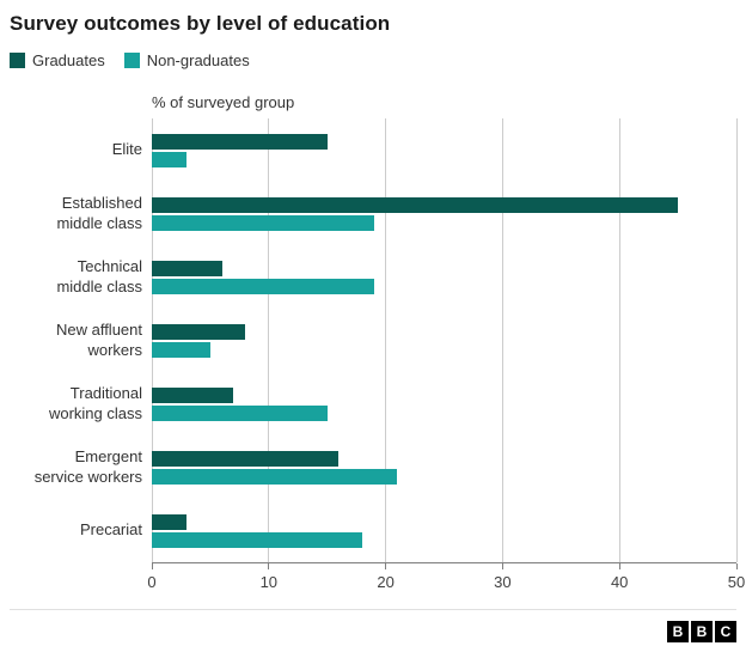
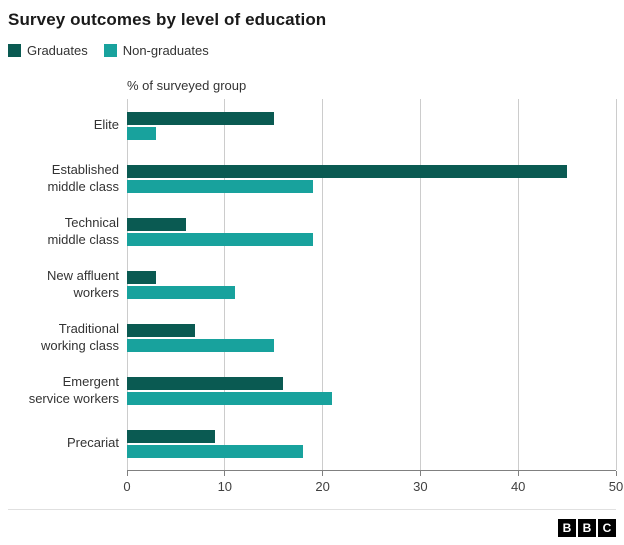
Graduates/New affluent workers: 8 -> 3
Non-graduates/New affluent workers: 5 -> 11
Graduates/Precariat: 3 -> 9
